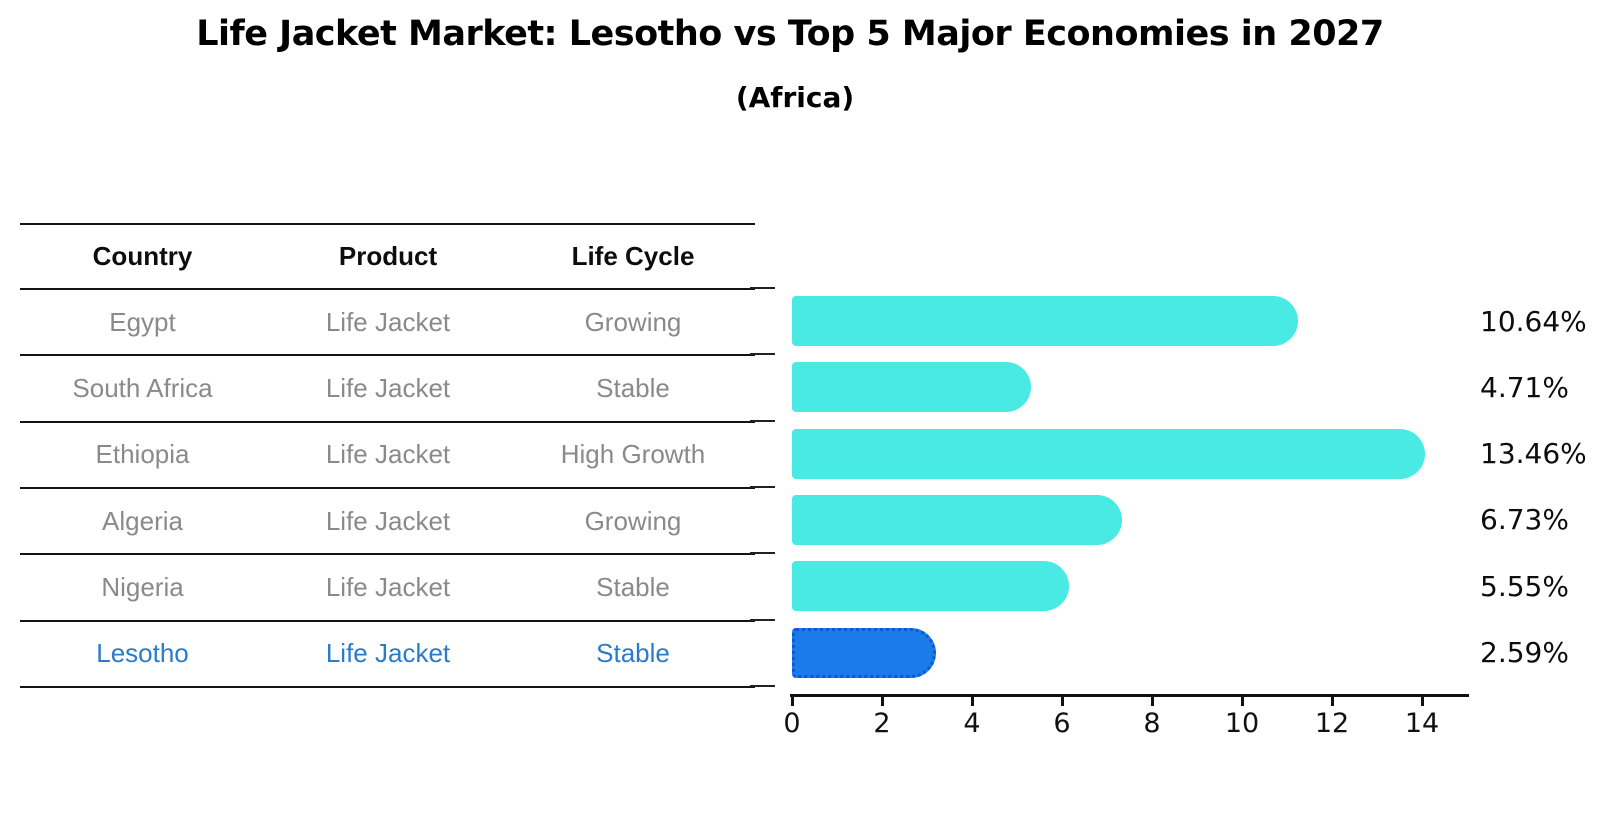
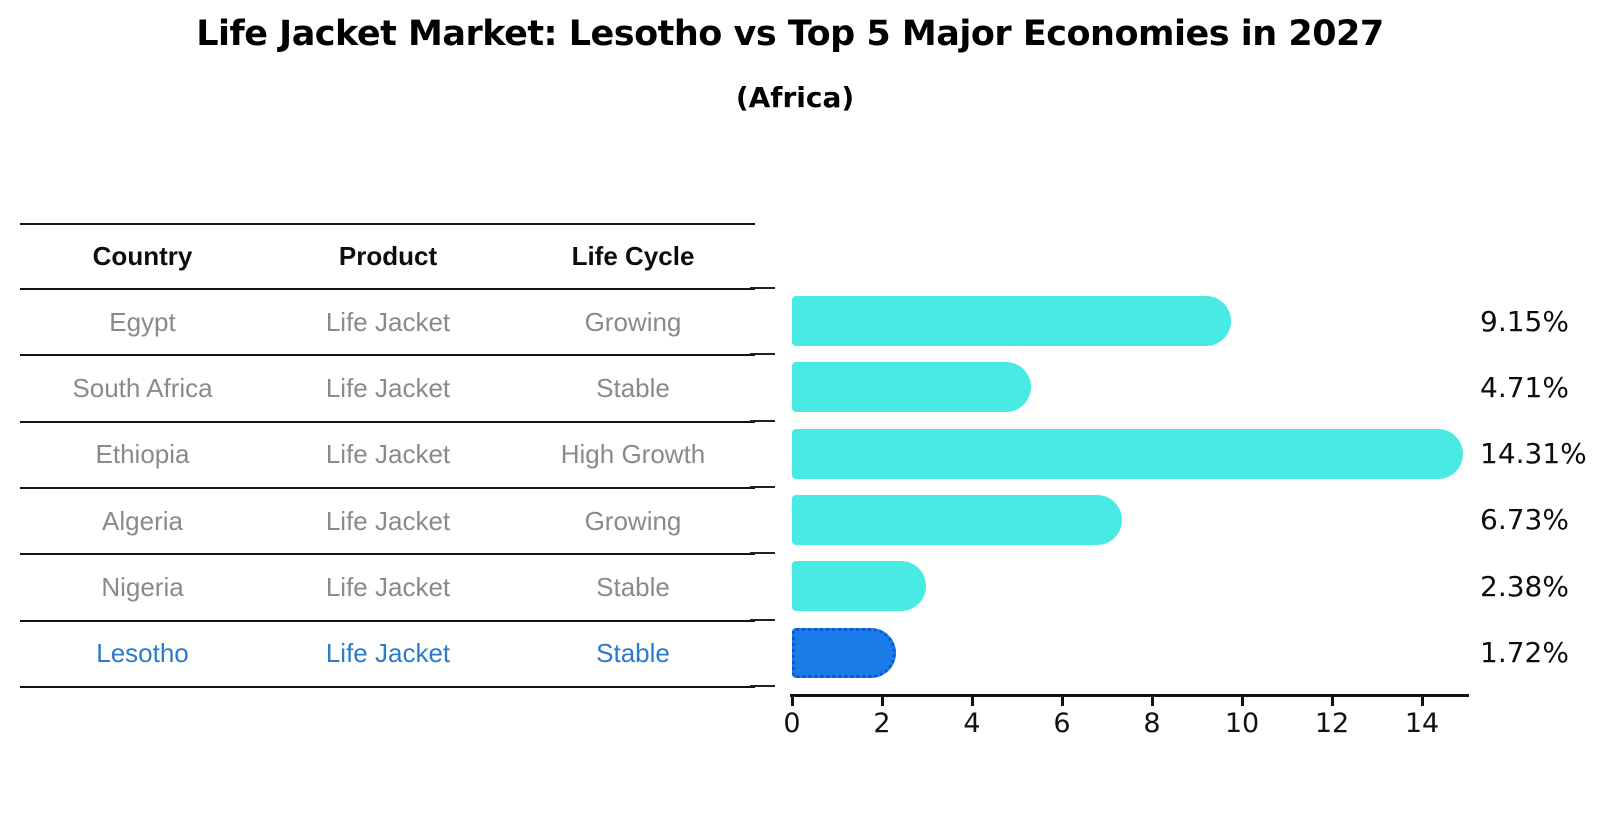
Egypt: 10.64% -> 9.15%
Ethiopia: 13.46% -> 14.31%
Nigeria: 5.55% -> 2.38%
Lesotho: 2.59% -> 1.72%
